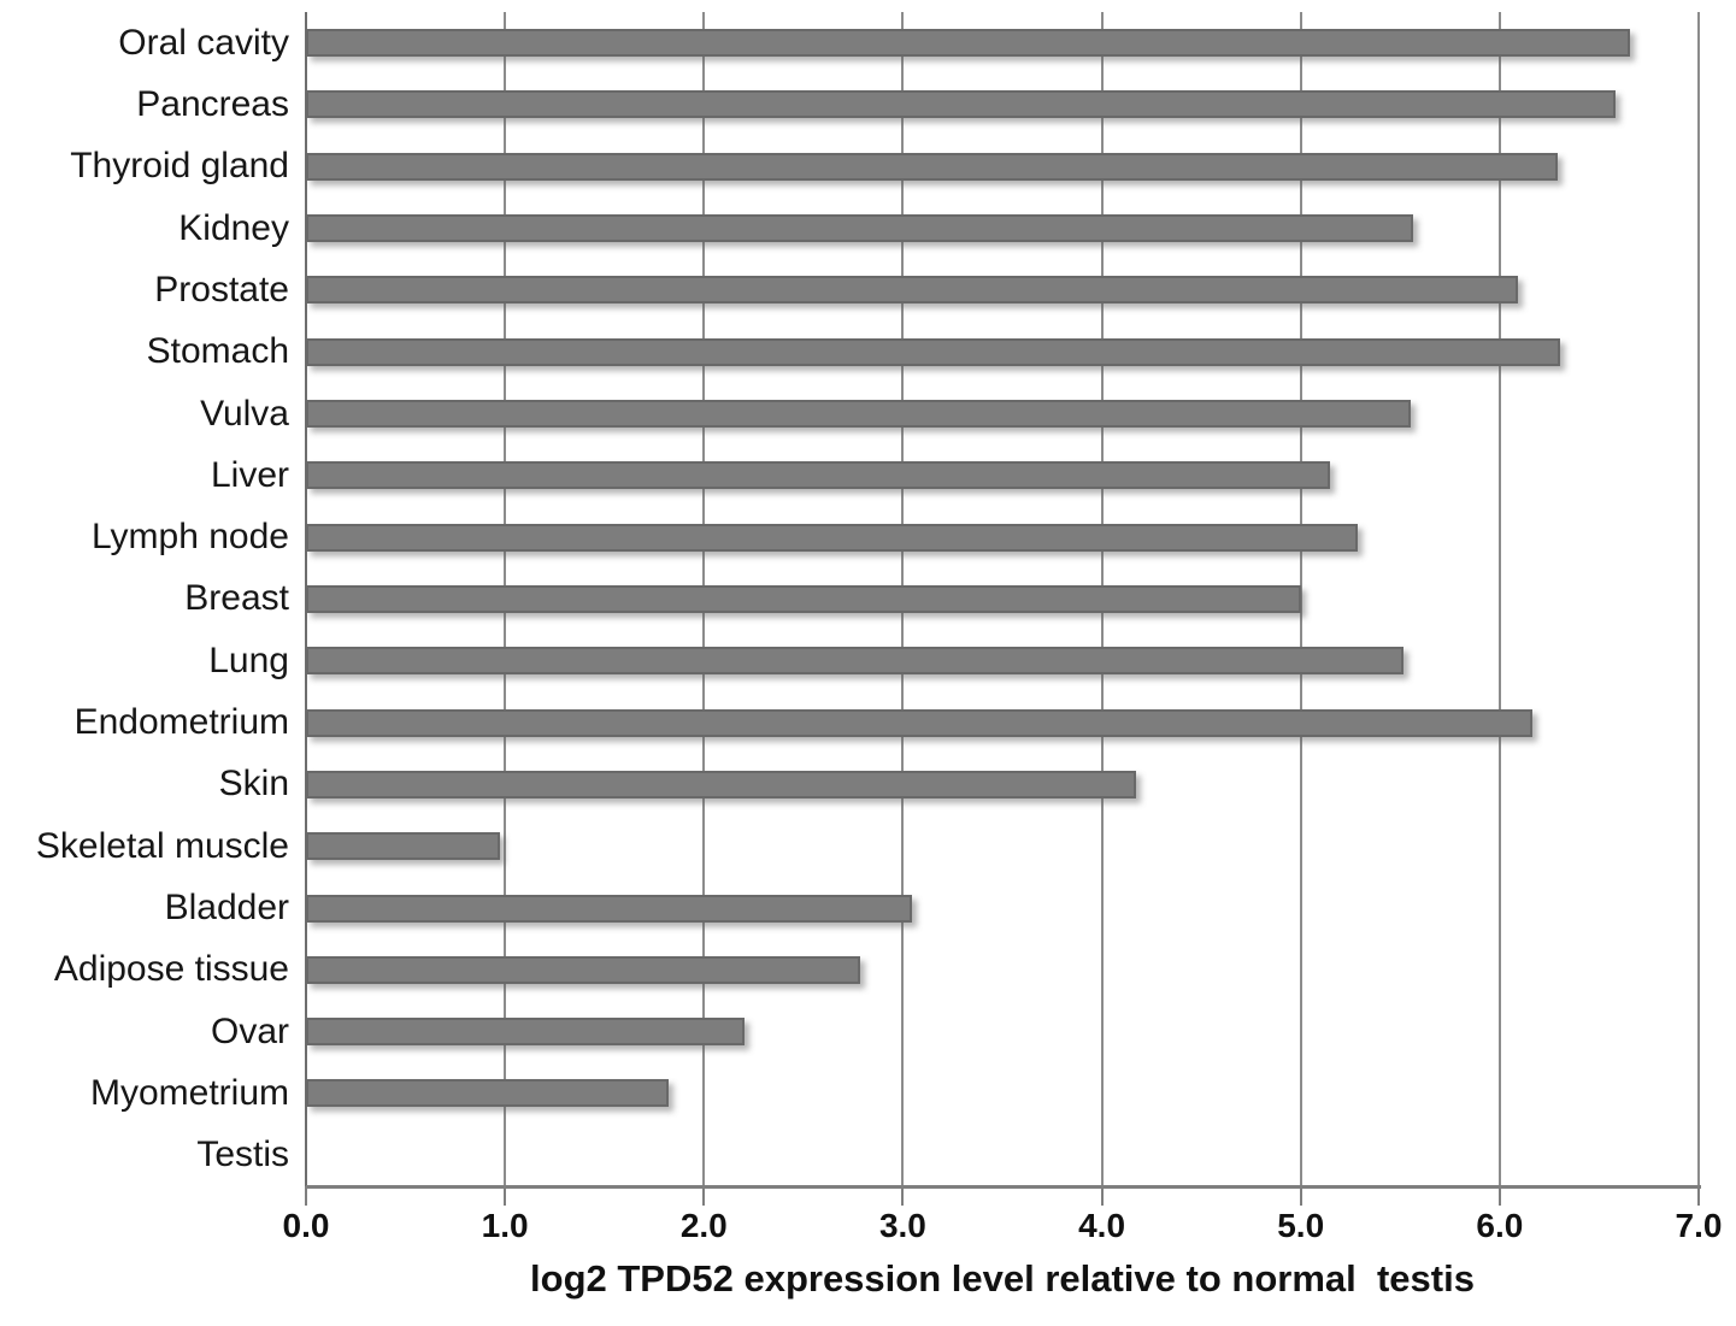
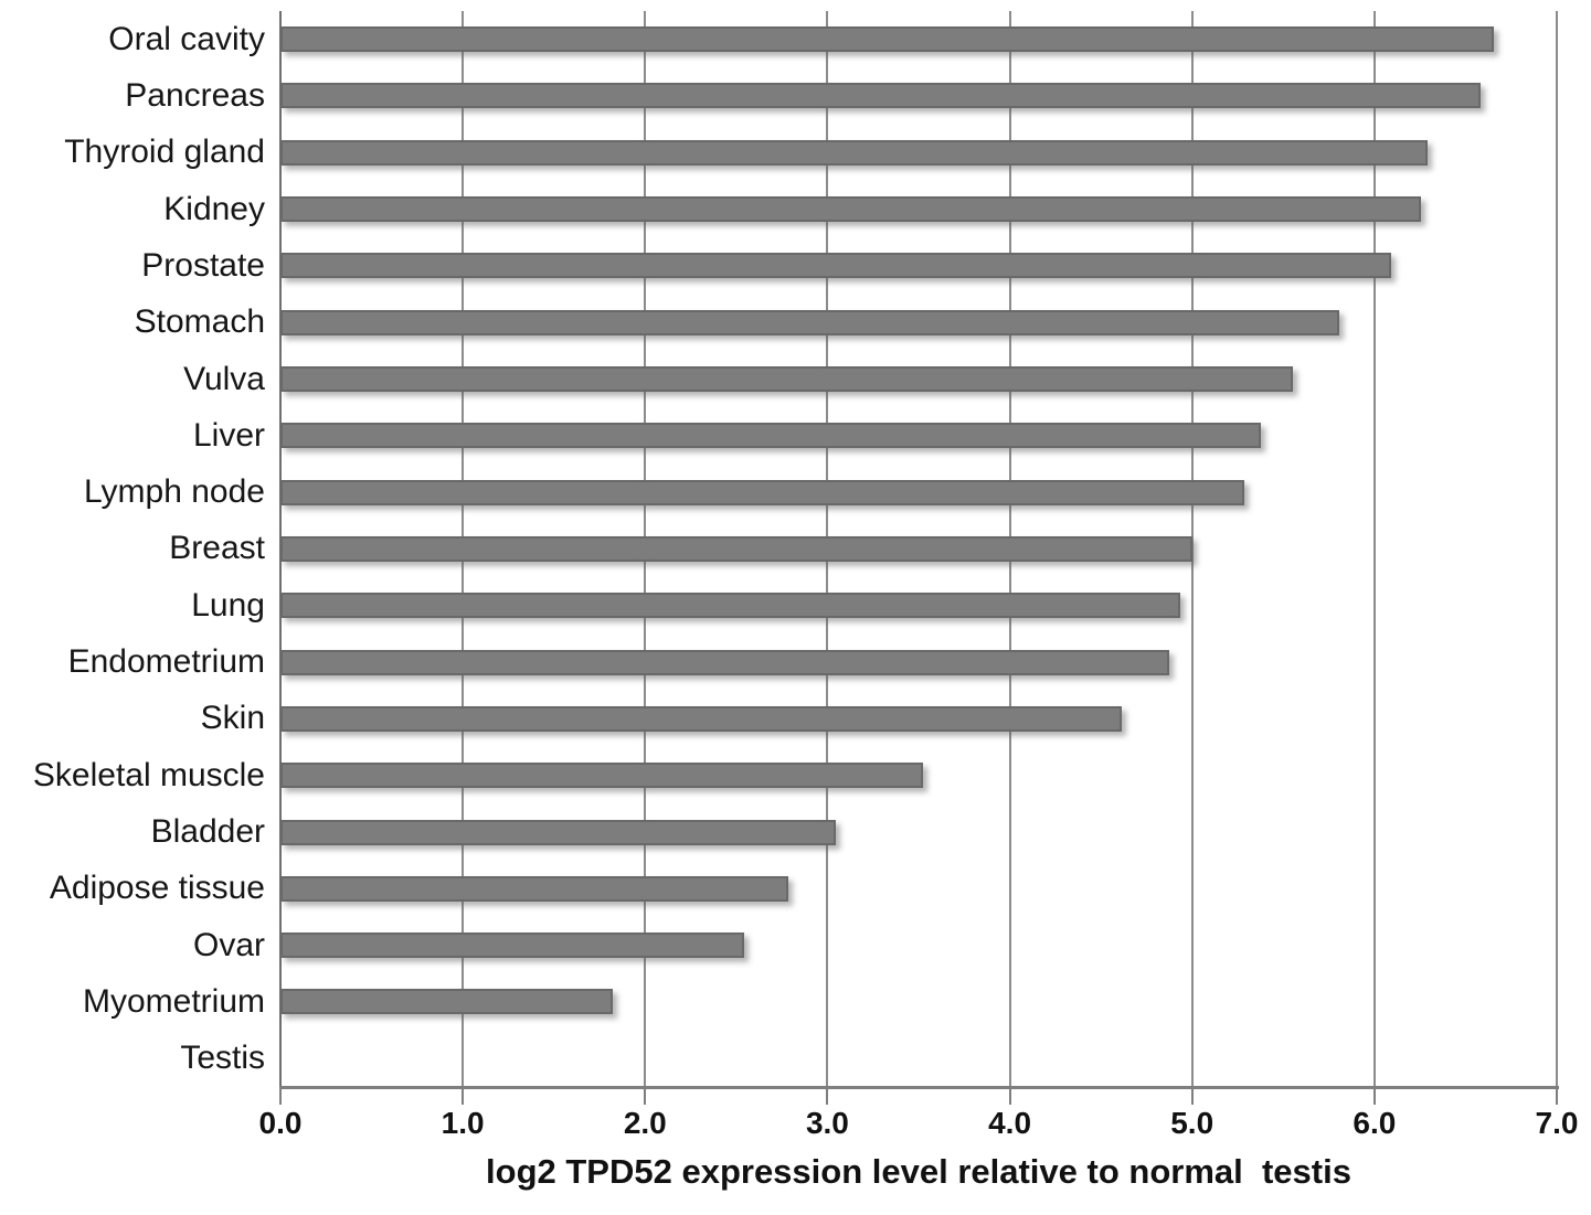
Kidney: 5.54 -> 6.23
Stomach: 6.28 -> 5.78
Liver: 5.12 -> 5.35
Lung: 5.49 -> 4.91
Endometrium: 6.14 -> 4.85
Skin: 4.15 -> 4.59
Skeletal muscle: 0.95 -> 3.50
Ovar: 2.18 -> 2.52
